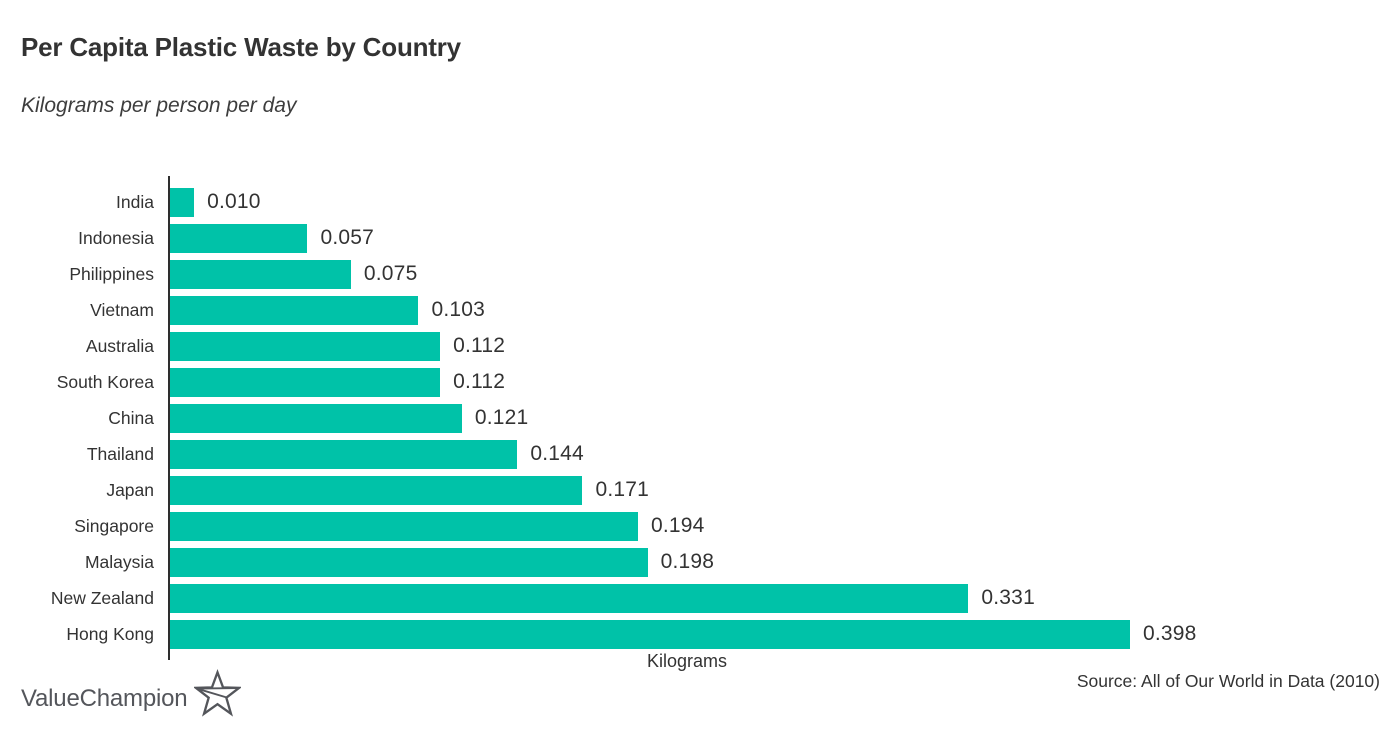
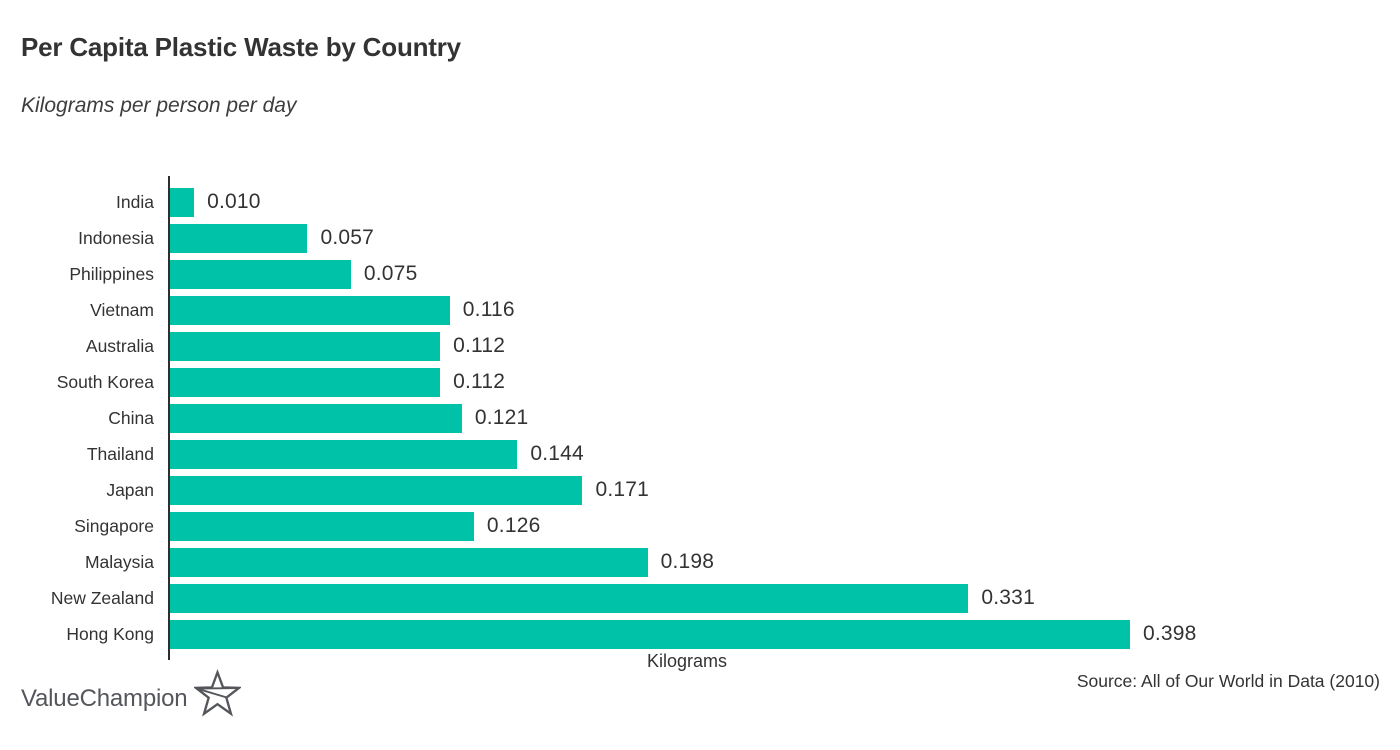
Vietnam: 0.103 -> 0.116
Singapore: 0.194 -> 0.126
